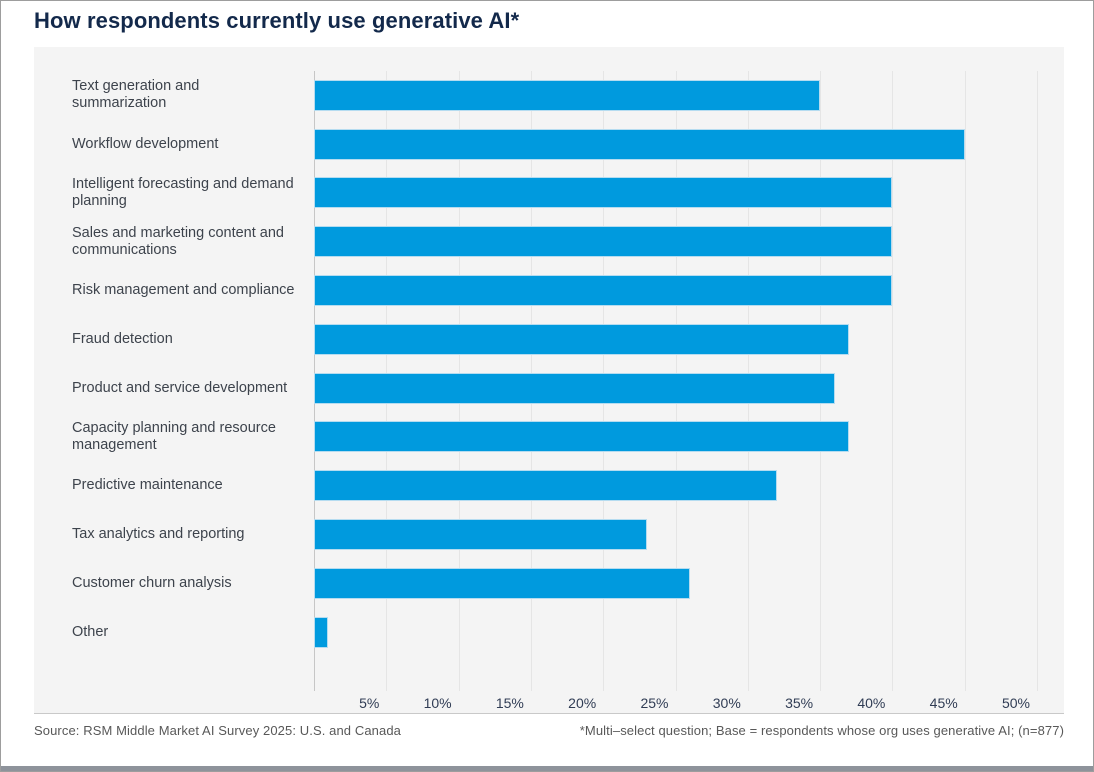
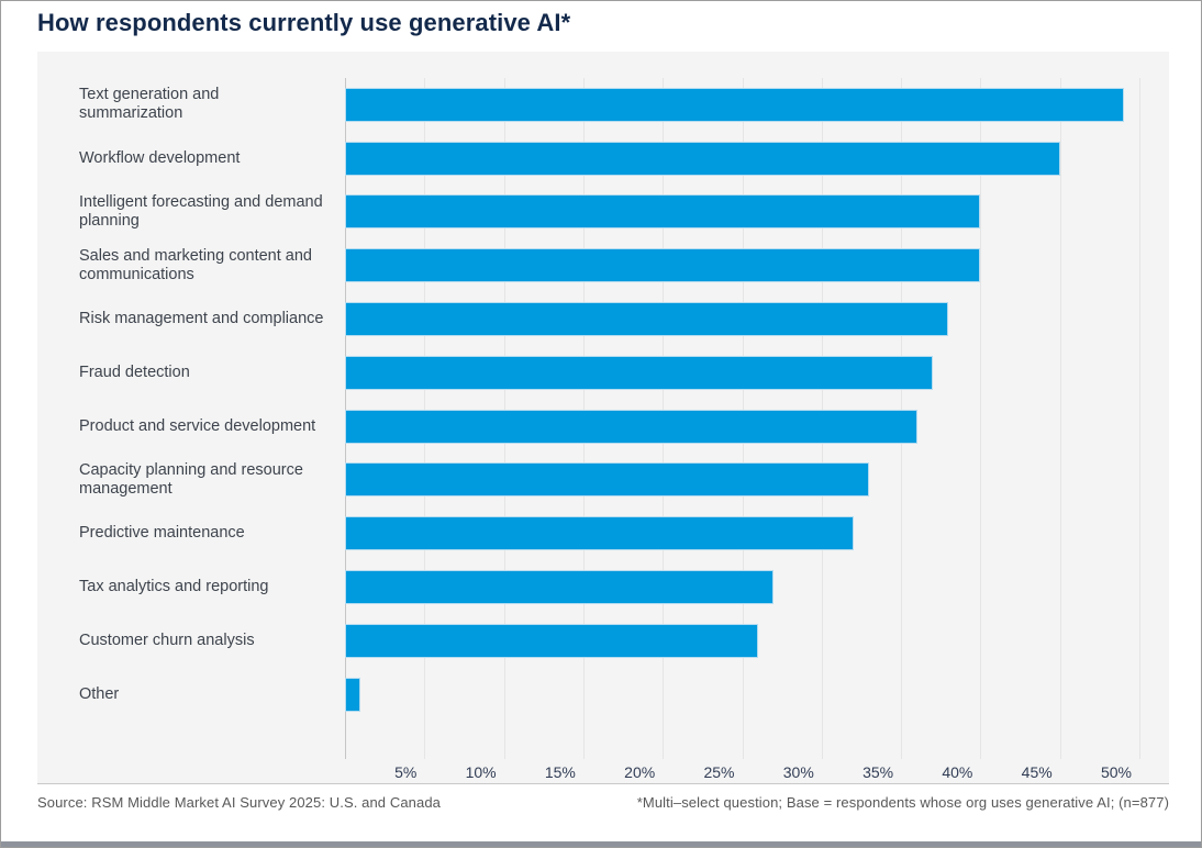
Text generation and summarization: 35% -> 49%
Risk management and compliance: 40% -> 38%
Capacity planning and resource management: 37% -> 33%
Tax analytics and reporting: 23% -> 27%
